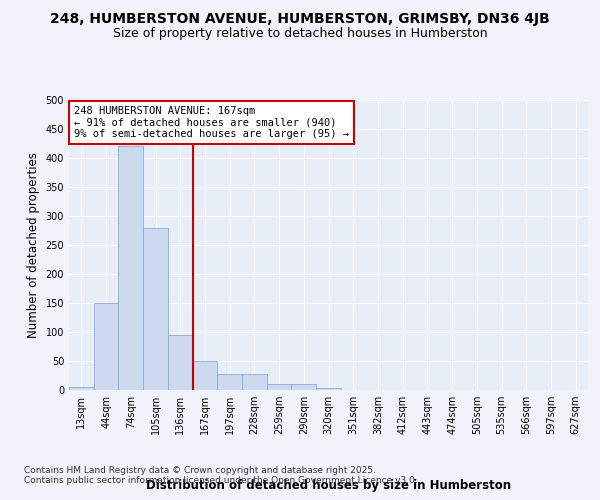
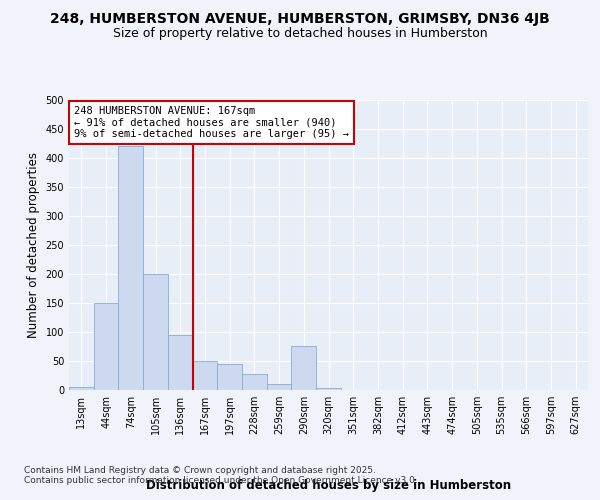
105sqm: 280 -> 200
197sqm: 27 -> 44
290sqm: 10 -> 76
